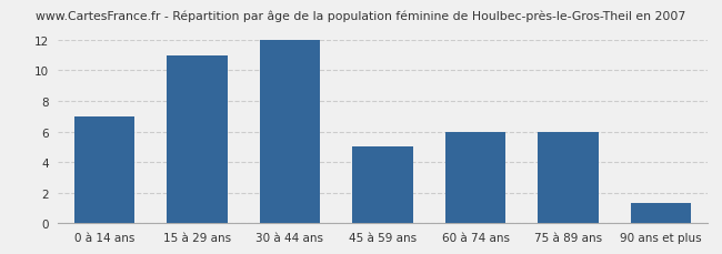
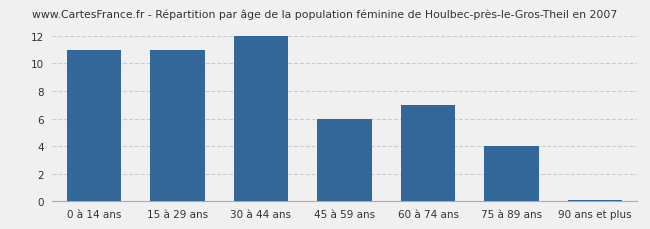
0 à 14 ans: 7.0 -> 11.0
45 à 59 ans: 5.0 -> 6.0
60 à 74 ans: 6.0 -> 7.0
75 à 89 ans: 6.0 -> 4.0
90 ans et plus: 1.3 -> 0.1
